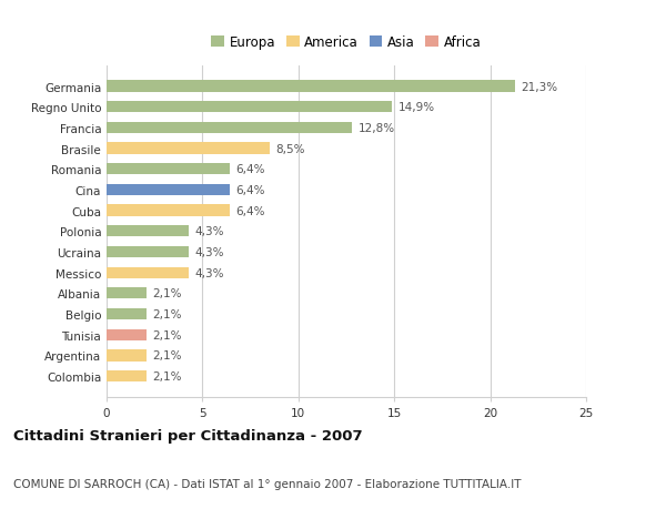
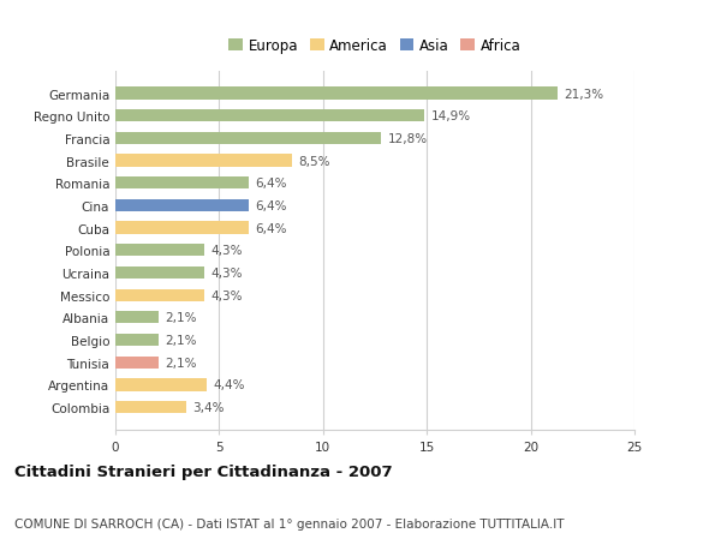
Argentina: 2,1% -> 4,4%
Colombia: 2,1% -> 3,4%
